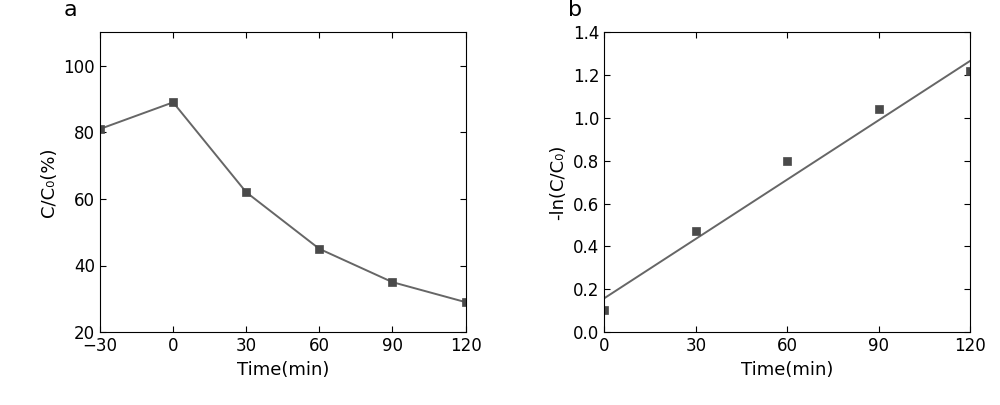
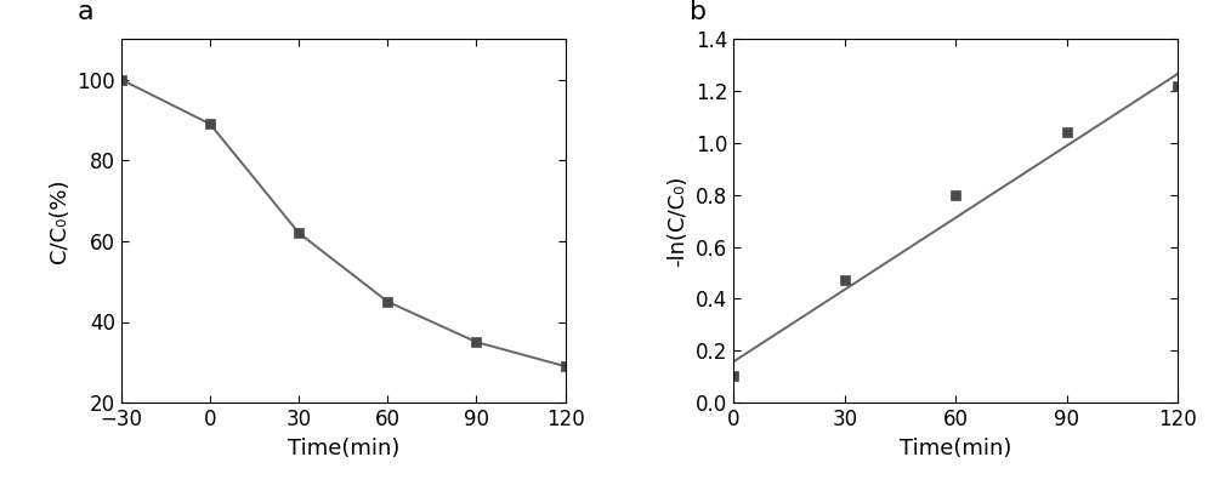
−30: 81 -> 100
